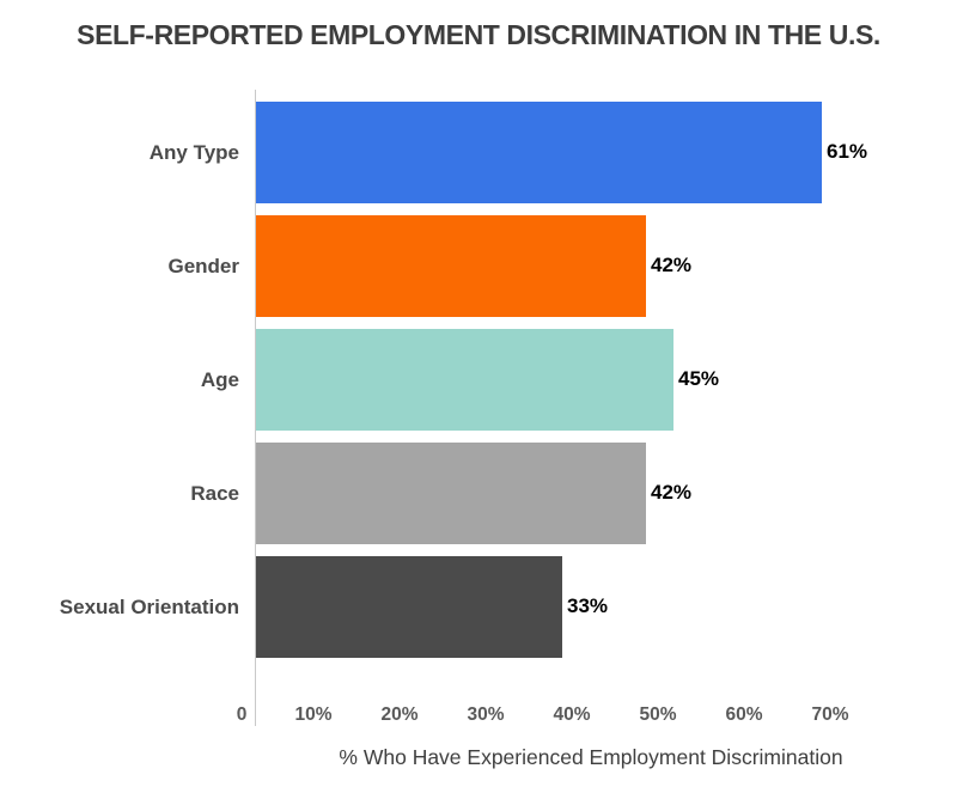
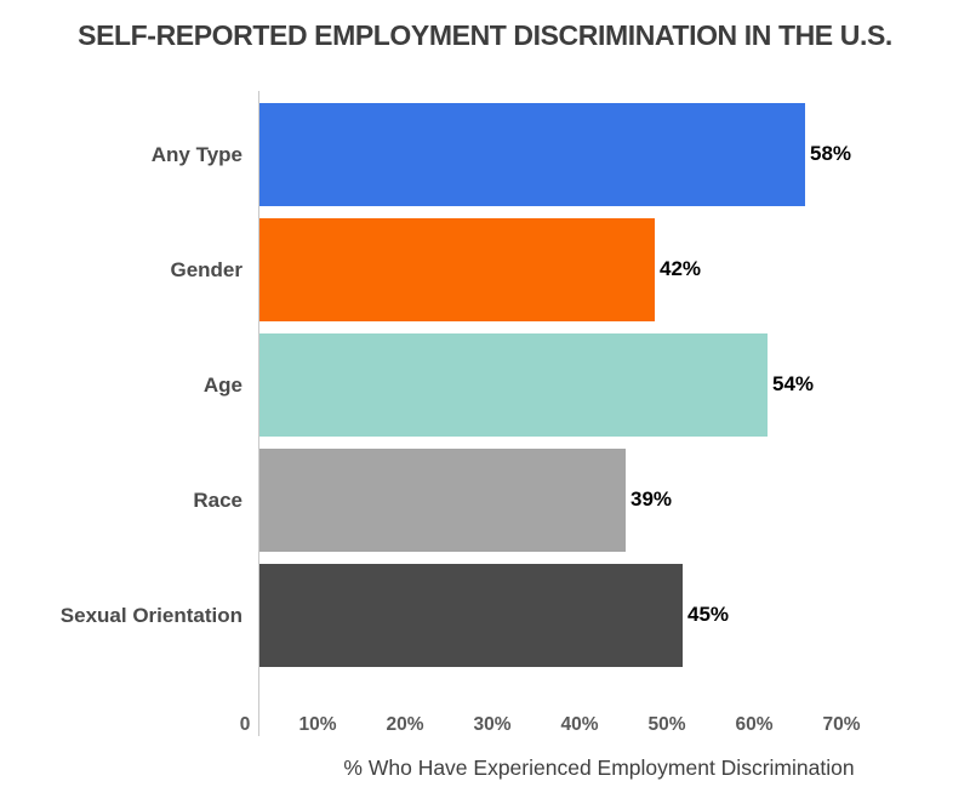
Any Type: 61% -> 58%
Age: 45% -> 54%
Race: 42% -> 39%
Sexual Orientation: 33% -> 45%
